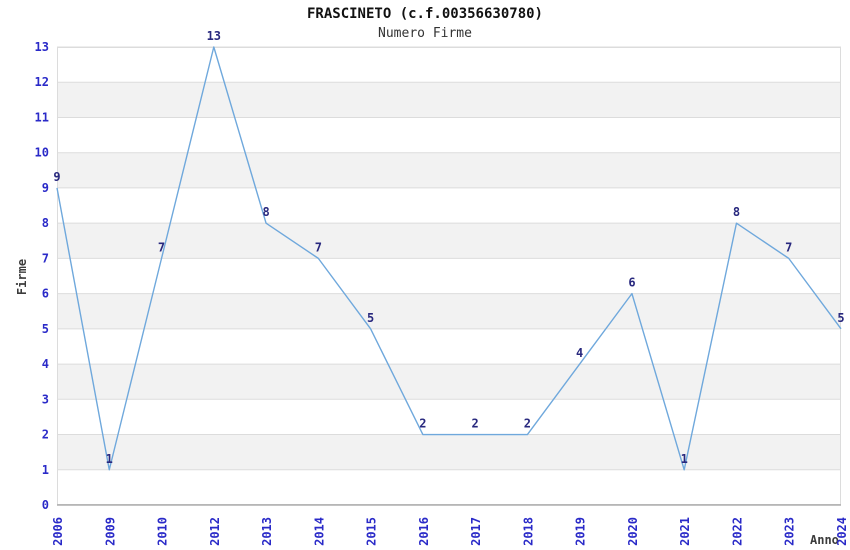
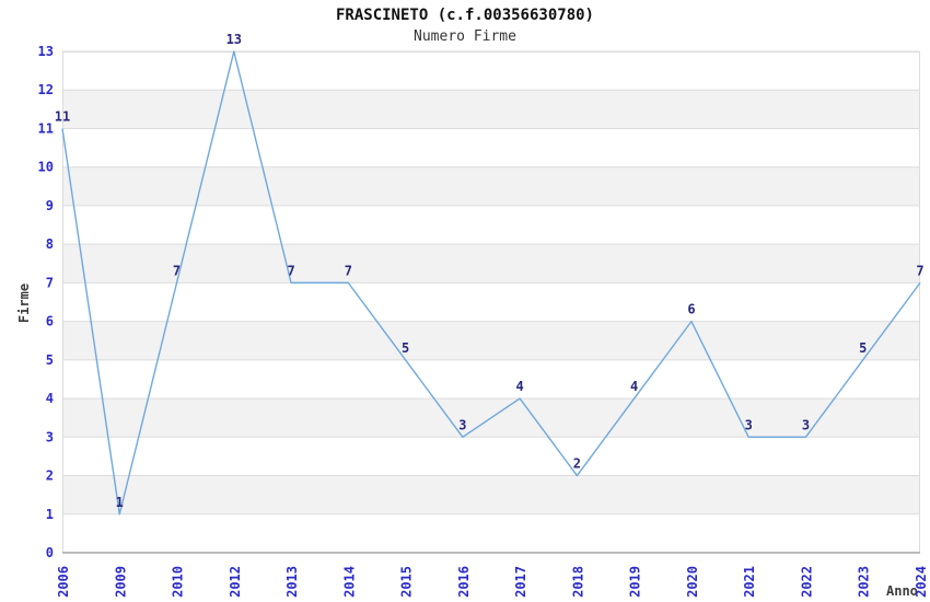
2006: 9 -> 11
2013: 8 -> 7
2016: 2 -> 3
2017: 2 -> 4
2021: 1 -> 3
2022: 8 -> 3
2023: 7 -> 5
2024: 5 -> 7
